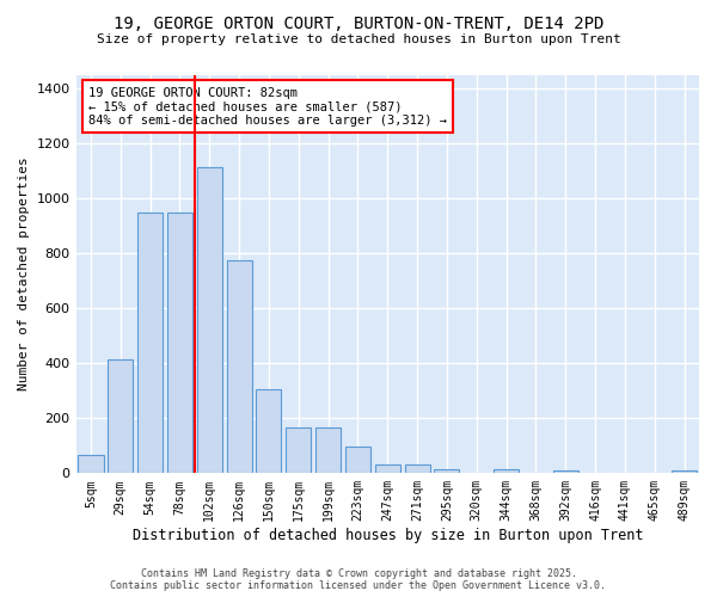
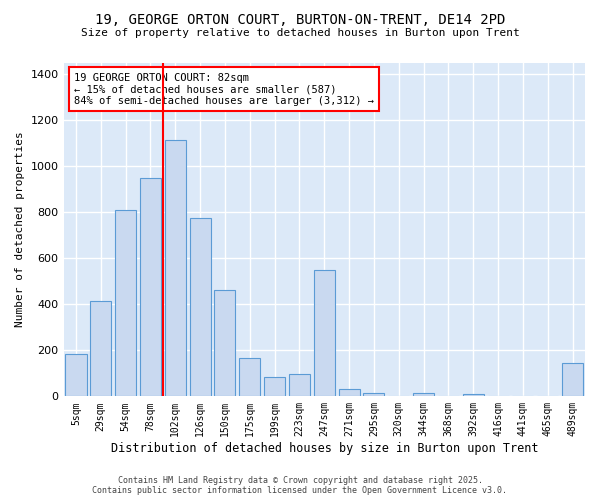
5sqm: 65 -> 185
54sqm: 950 -> 810
150sqm: 305 -> 460
199sqm: 165 -> 85
247sqm: 30 -> 550
489sqm: 10 -> 145
